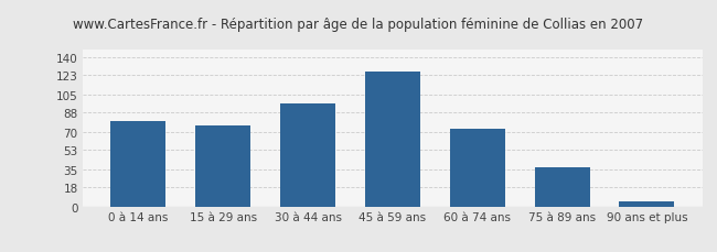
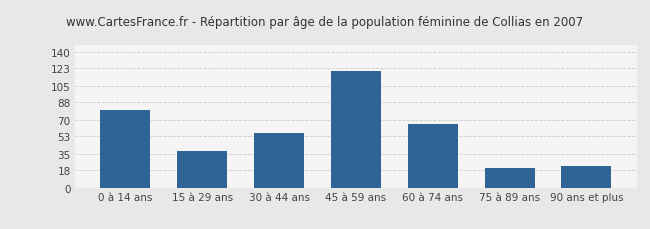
15 à 29 ans: 76 -> 38
30 à 44 ans: 97 -> 56
45 à 59 ans: 126 -> 120
60 à 74 ans: 73 -> 66
75 à 89 ans: 37 -> 20
90 ans et plus: 5 -> 22
